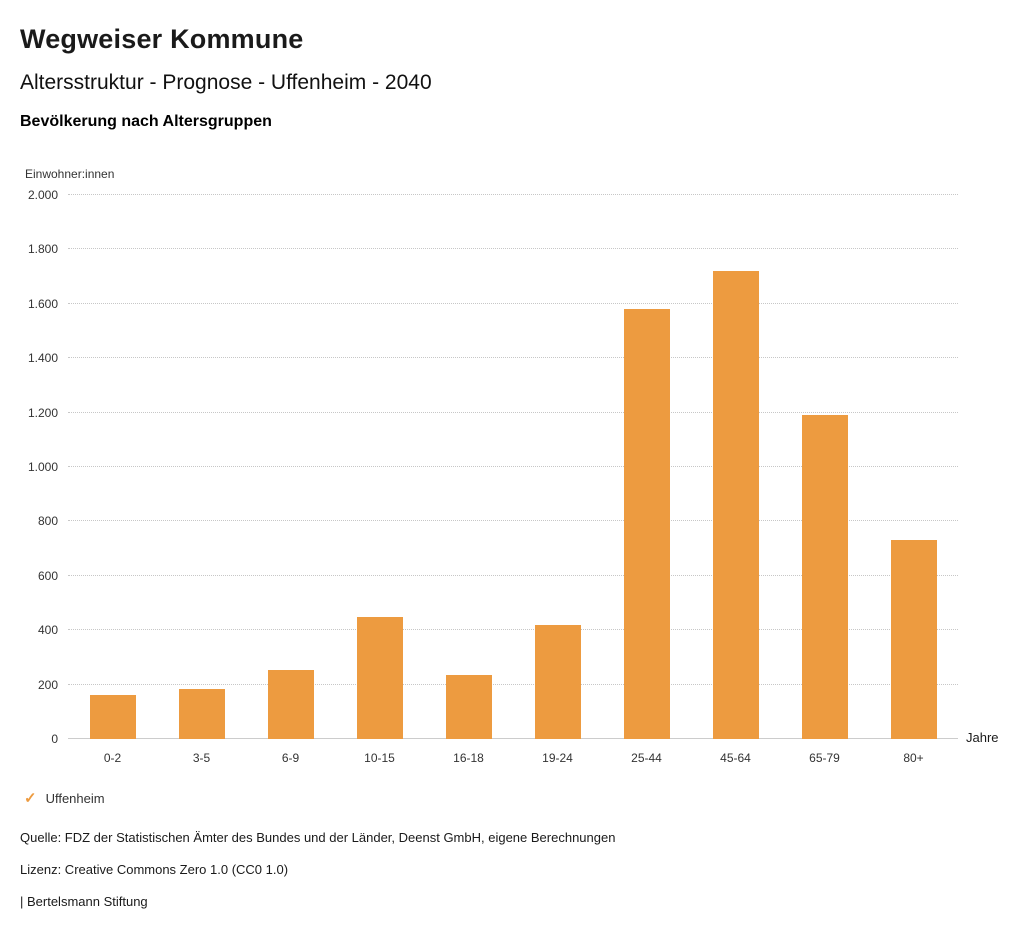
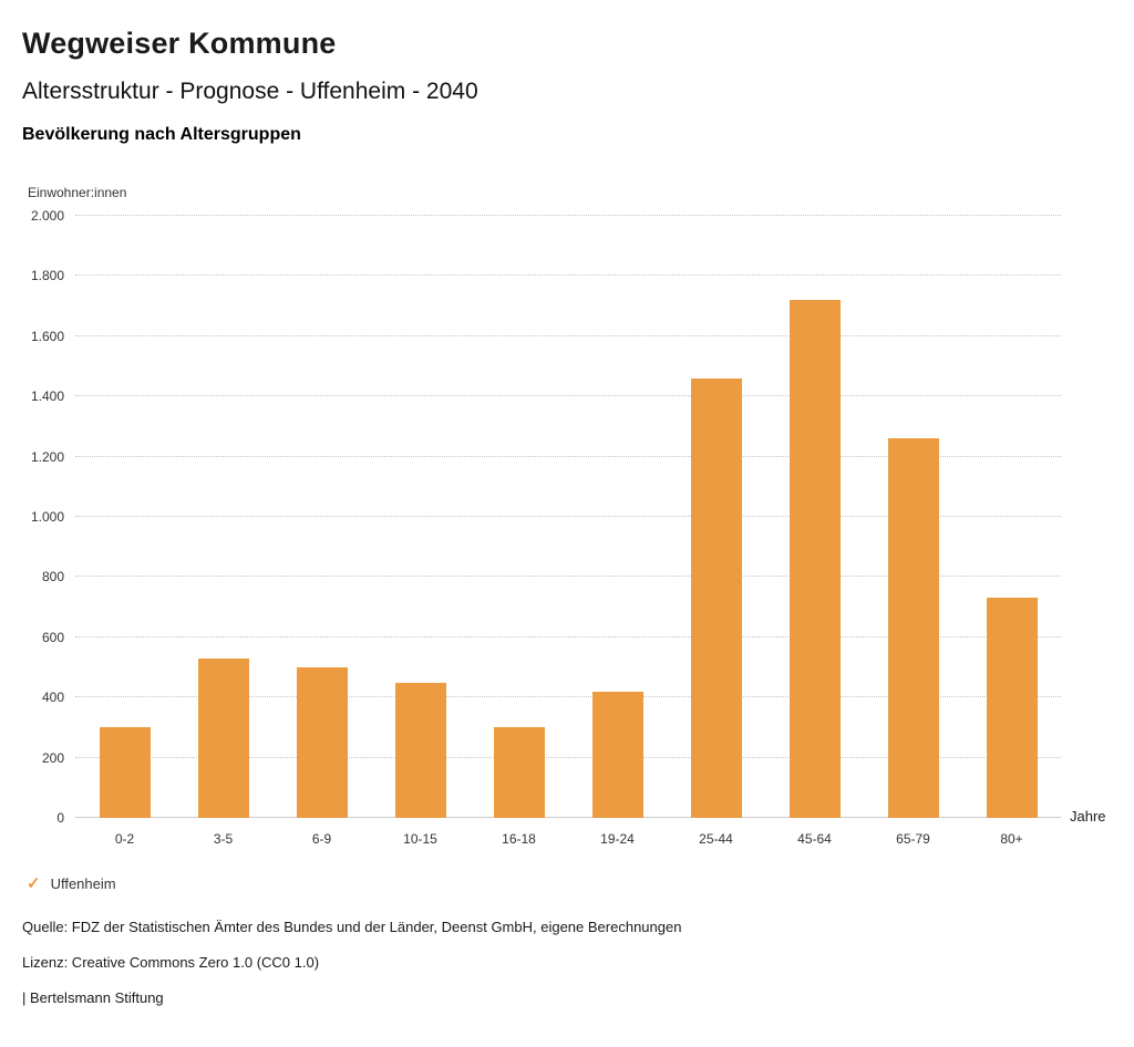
0-2: 160 -> 300
3-5: 180 -> 530
6-9: 260 -> 500
16-18: 240 -> 300
25-44: 1580 -> 1460
65-79: 1190 -> 1260
